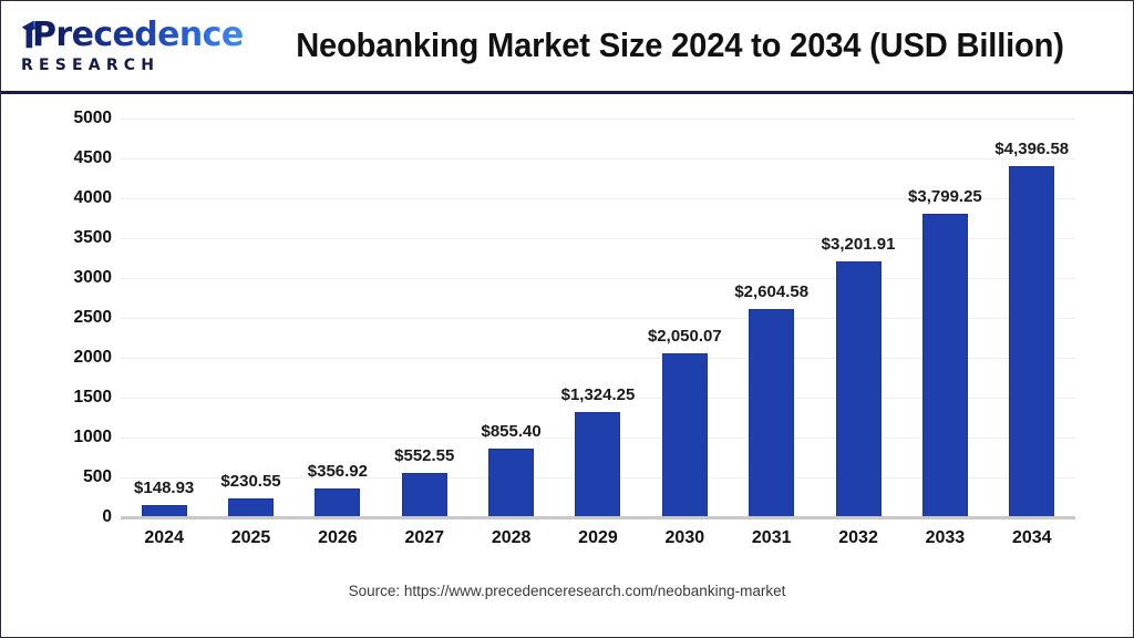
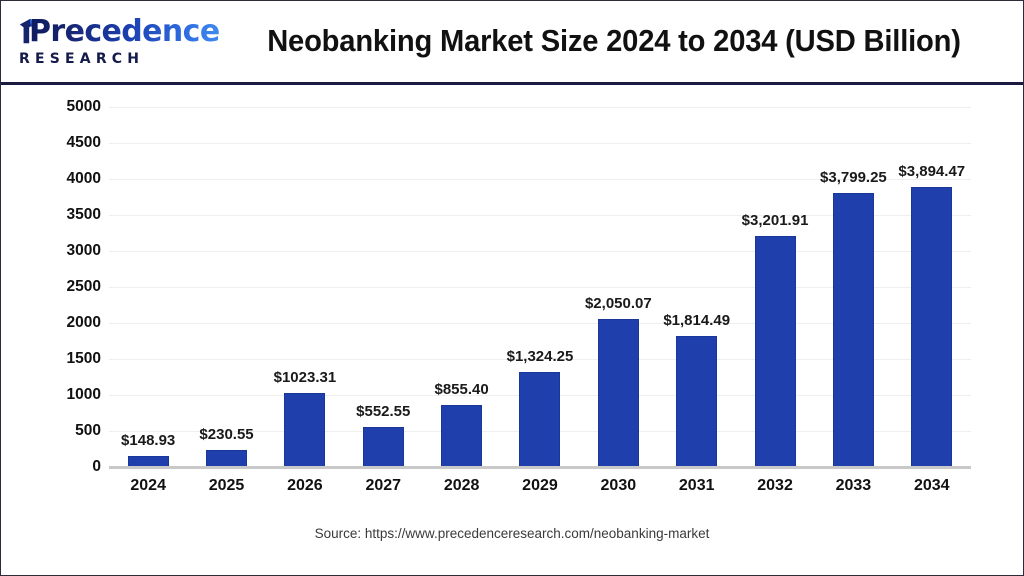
2026: $356.92 -> $1023.31
2031: $2,604.58 -> $1,814.49
2034: $4,396.58 -> $3,894.47
